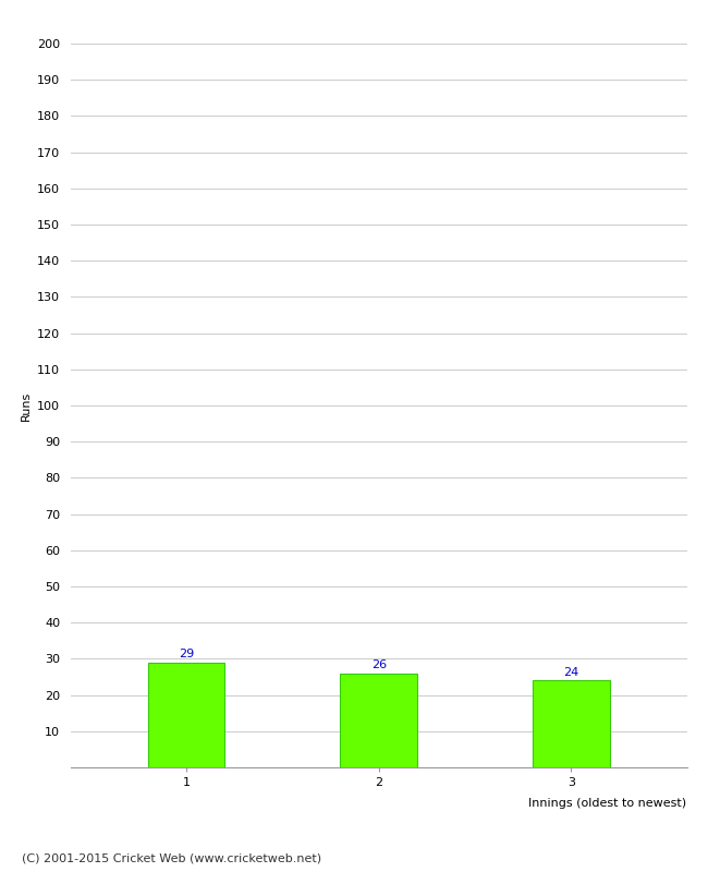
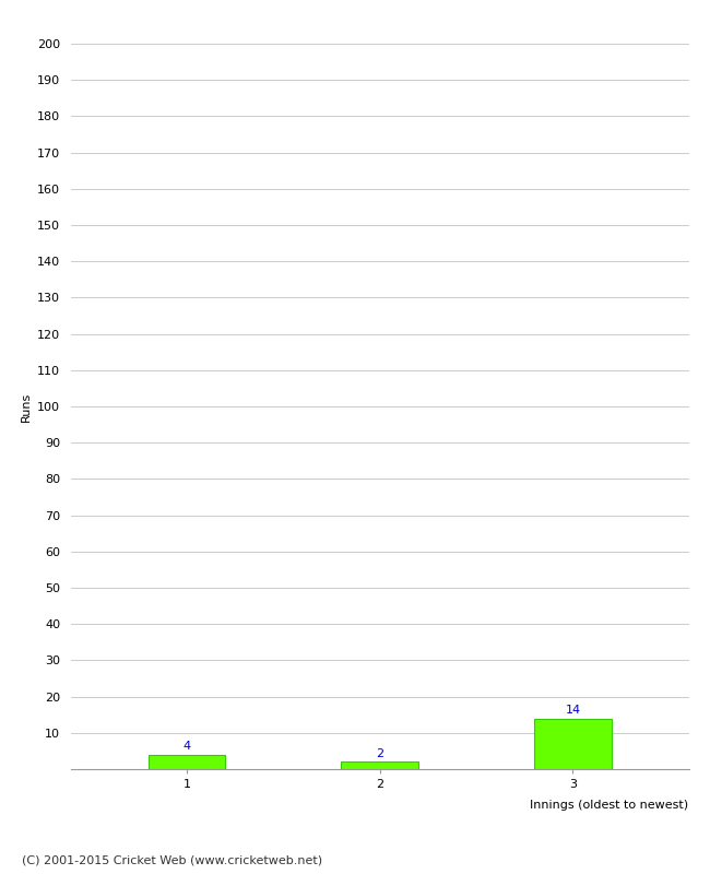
1: 29 -> 4
2: 26 -> 2
3: 24 -> 14
